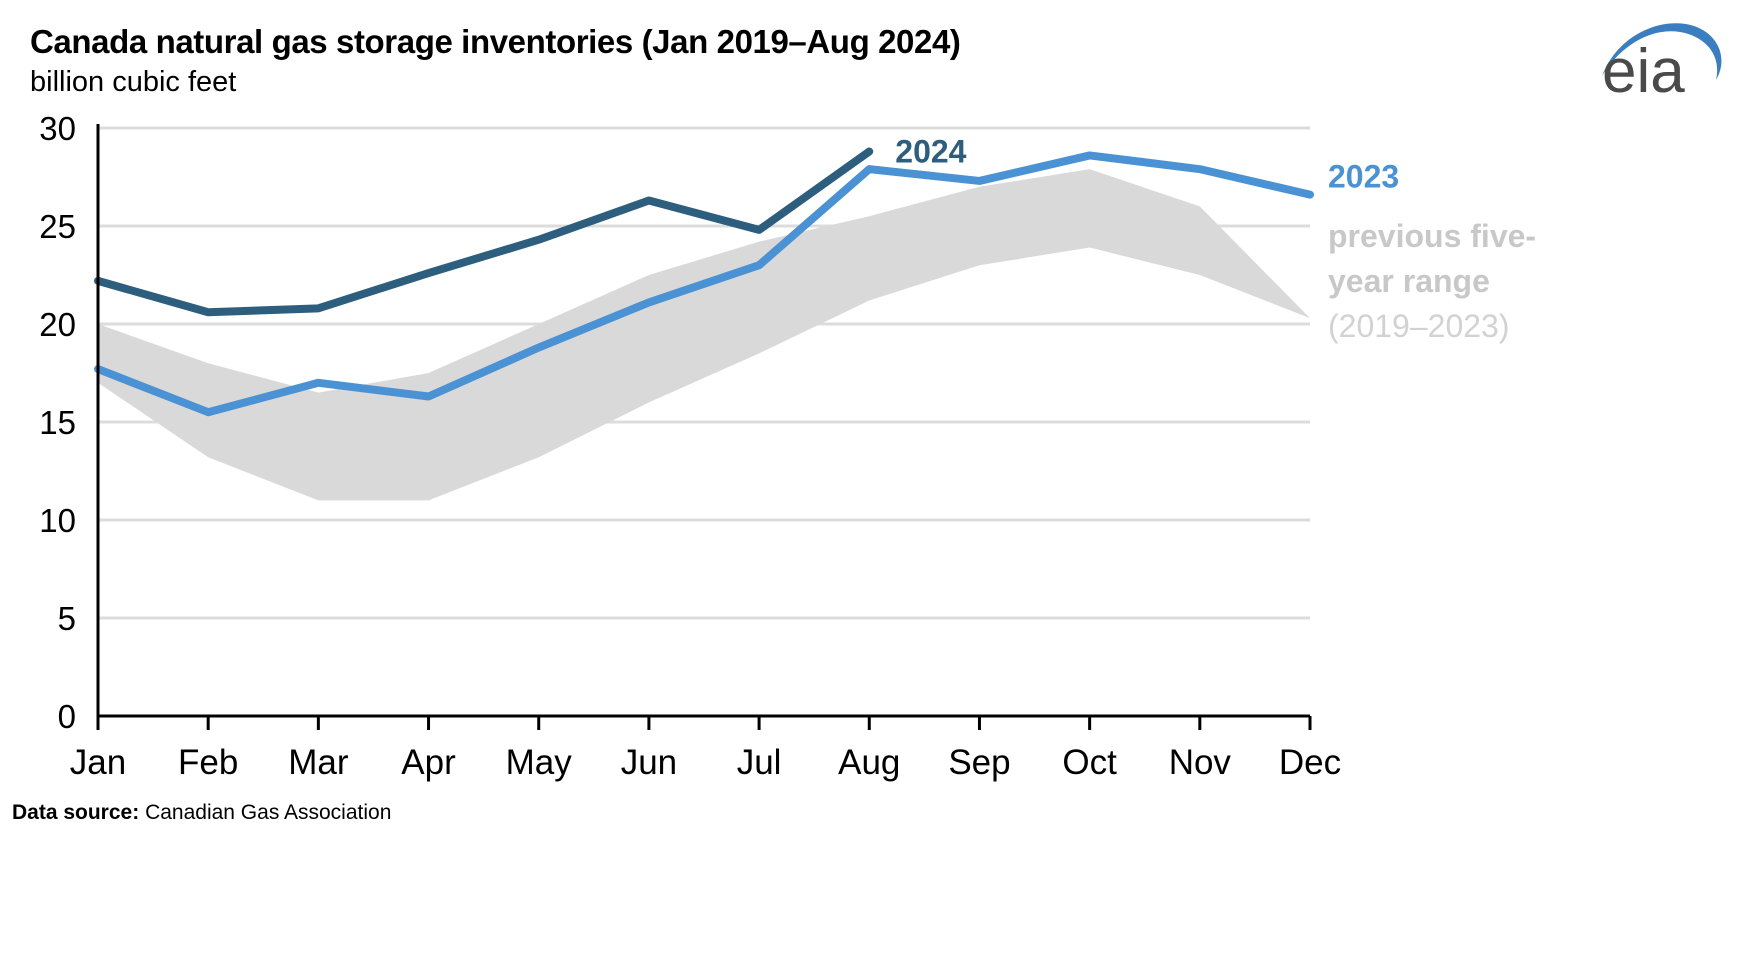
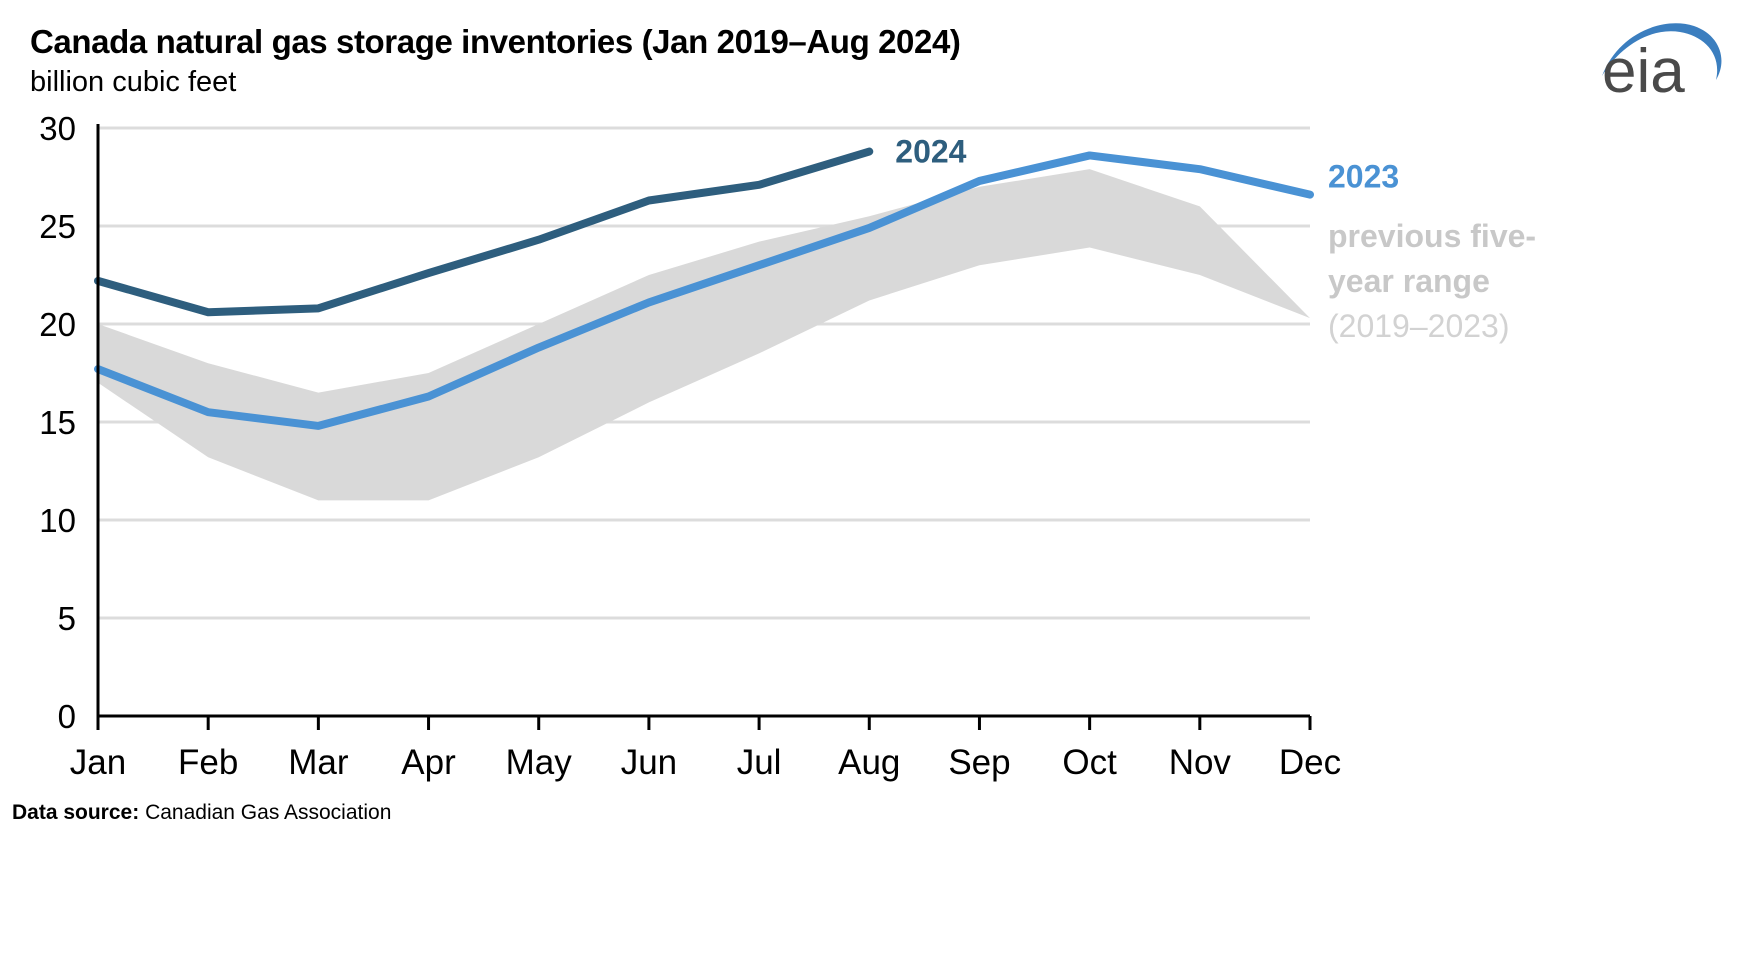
2023/Mar: 17.0 -> 14.8
2024/Jul: 24.8 -> 27.1
2023/Aug: 27.9 -> 24.9
